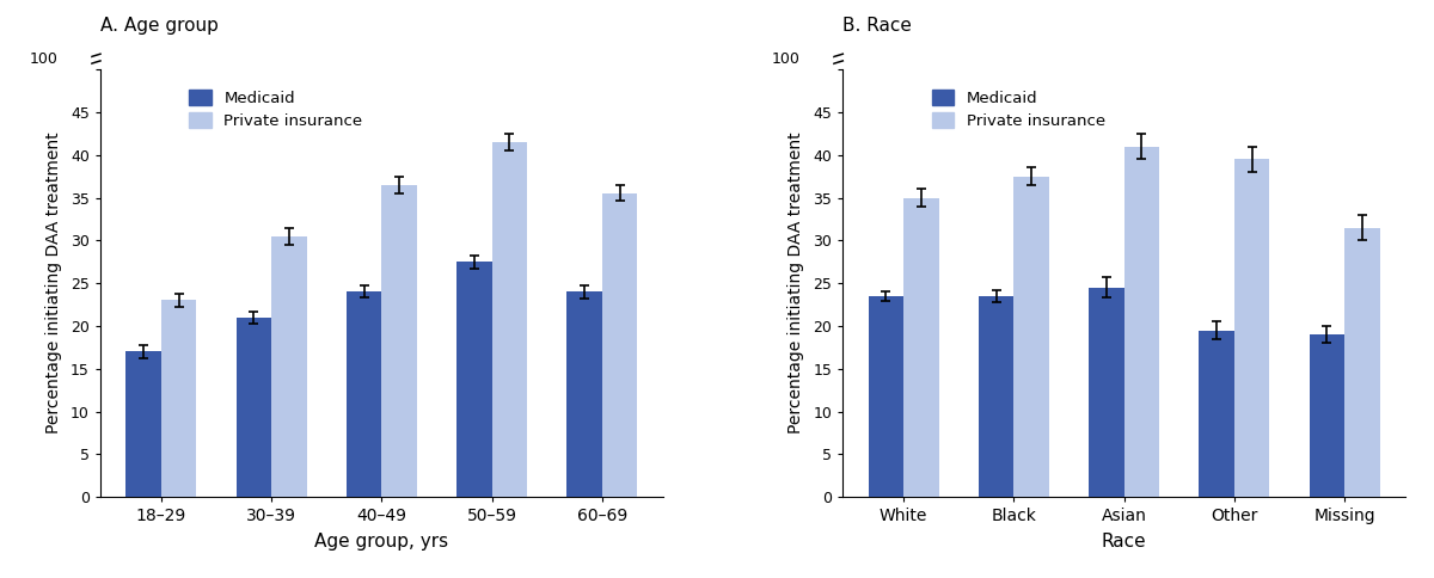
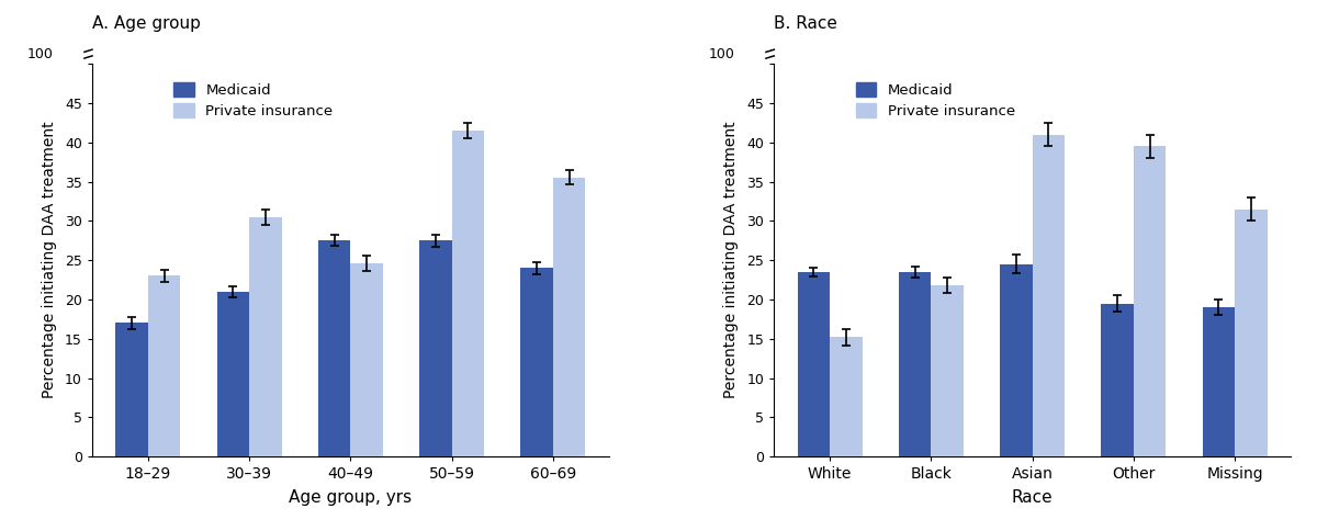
Medicaid/40–49: 24.0 -> 27.6
Private insurance/40–49: 36.5 -> 24.6
Private insurance/White: 35.0 -> 15.2
Private insurance/Black: 37.5 -> 21.8
